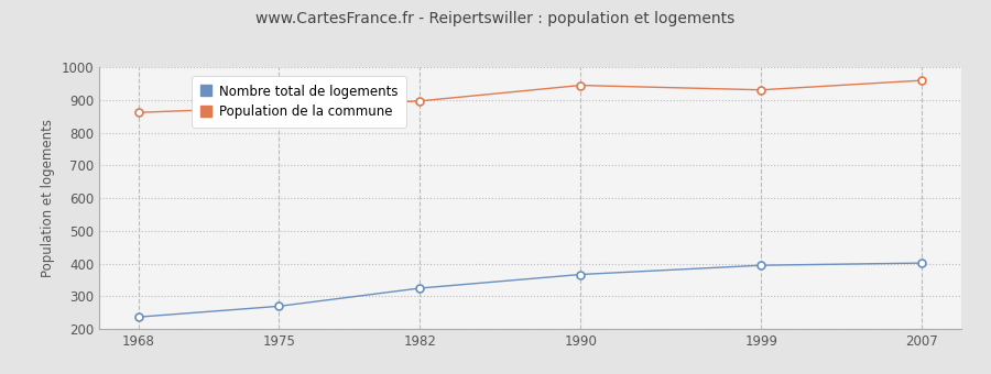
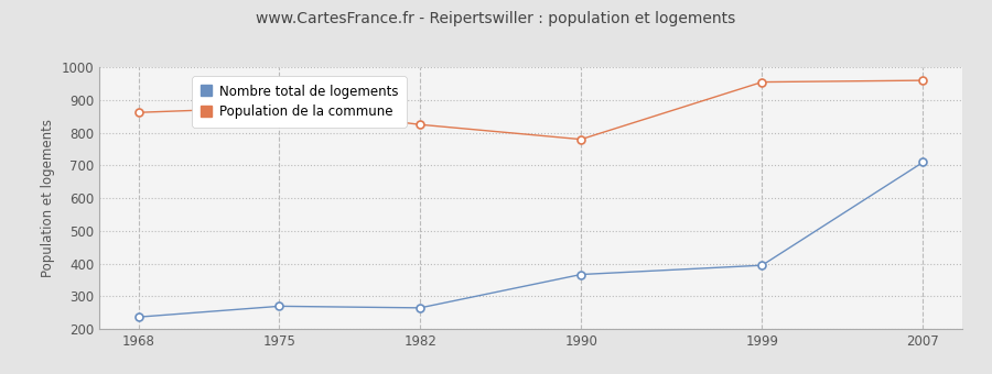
Nombre total de logements/1982: 325 -> 265
Population de la commune/1982: 897 -> 825
Population de la commune/1990: 945 -> 780
Population de la commune/1999: 931 -> 955
Nombre total de logements/2007: 402 -> 710
